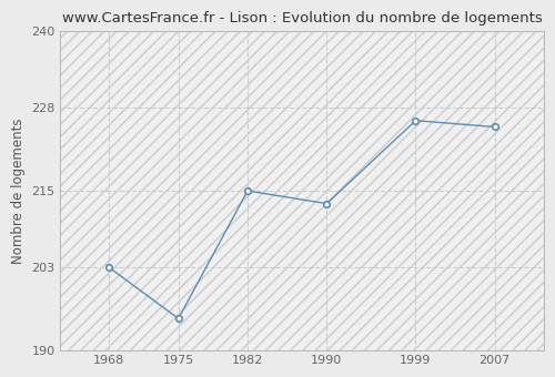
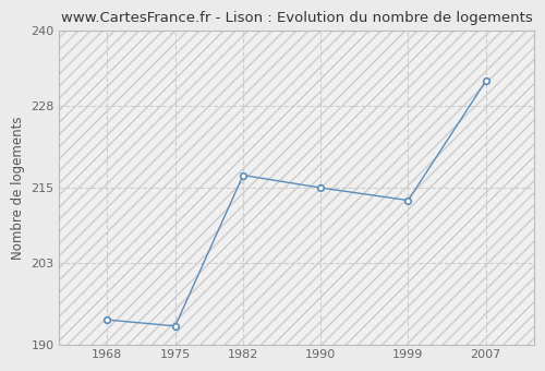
1968: 203 -> 194
1975: 195 -> 193
1982: 215 -> 217
1990: 213 -> 215
1999: 226 -> 213
2007: 225 -> 232
